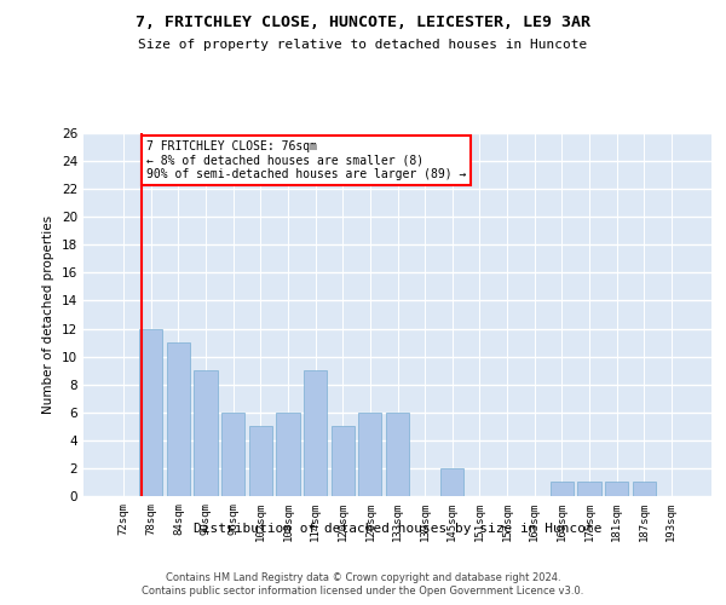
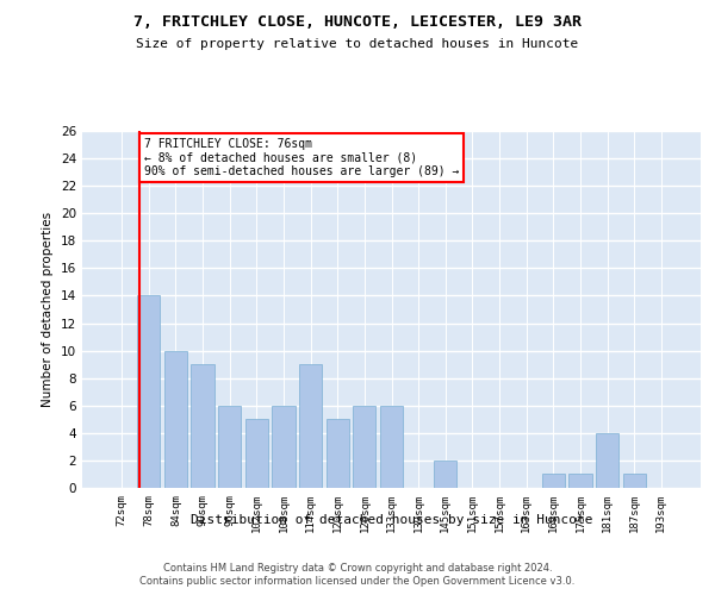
78sqm: 12 -> 14
84sqm: 11 -> 10
181sqm: 1 -> 4
